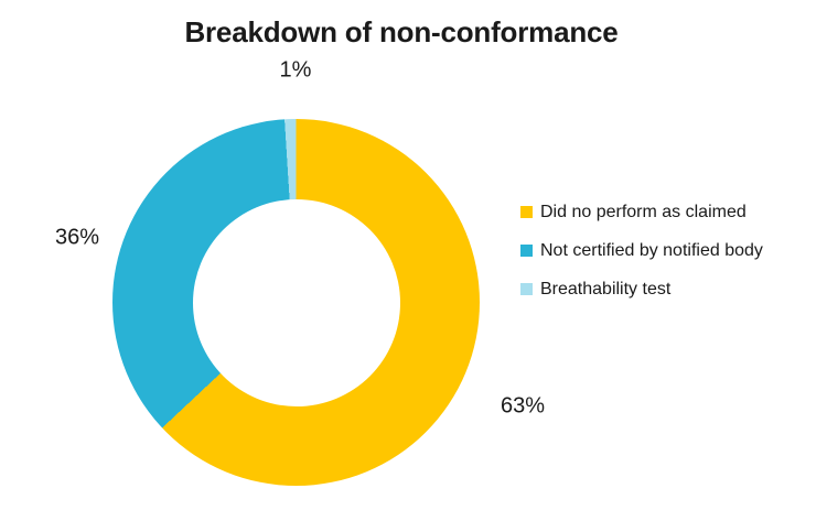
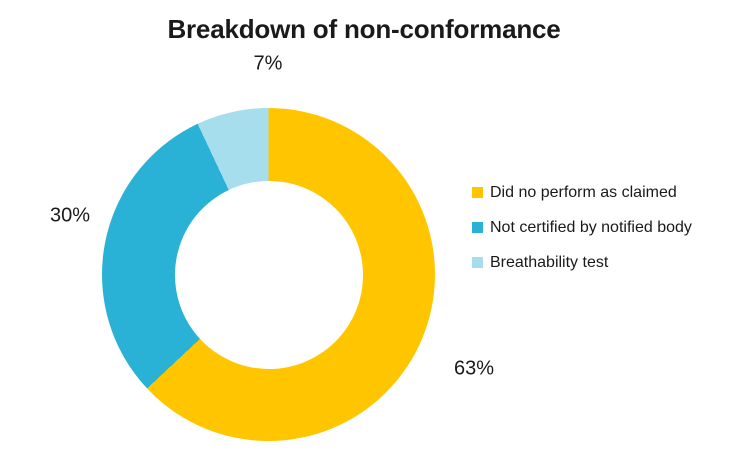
Not certified by notified body: 36% -> 30%
Breathability test: 1% -> 7%
